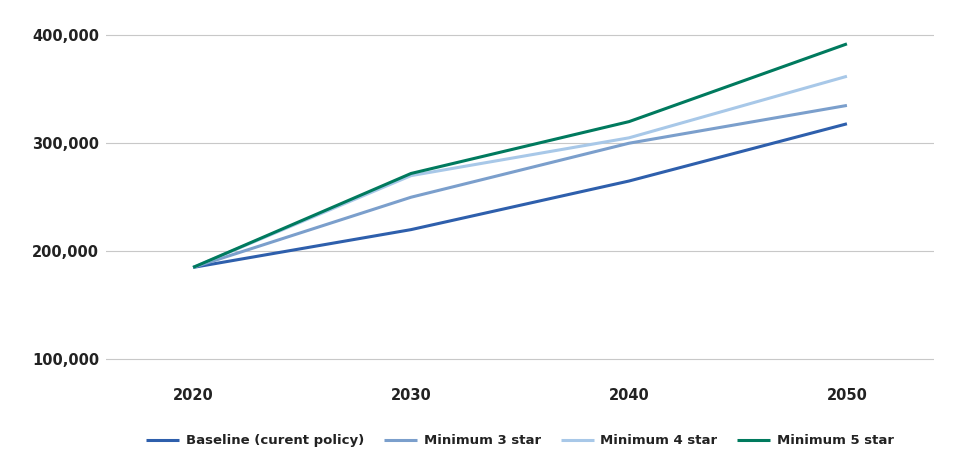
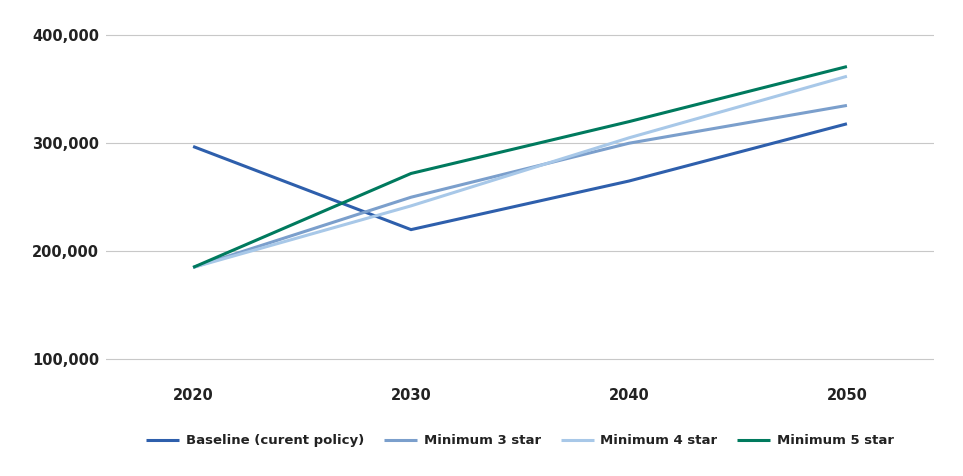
Baseline (curent policy)/2020: 185,000 -> 297,000
Minimum 4 star/2030: 270,000 -> 242,000
Minimum 5 star/2050: 392,000 -> 371,000
